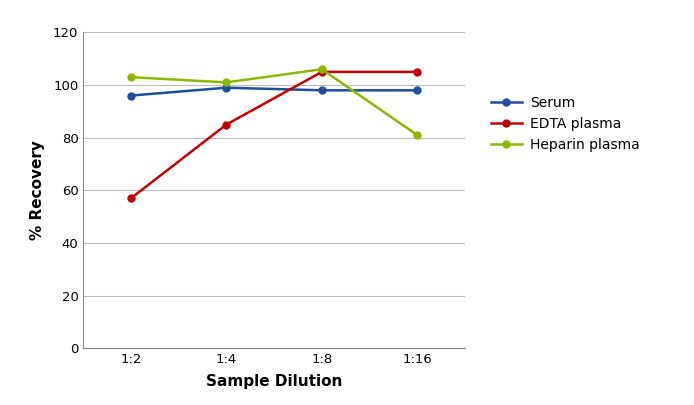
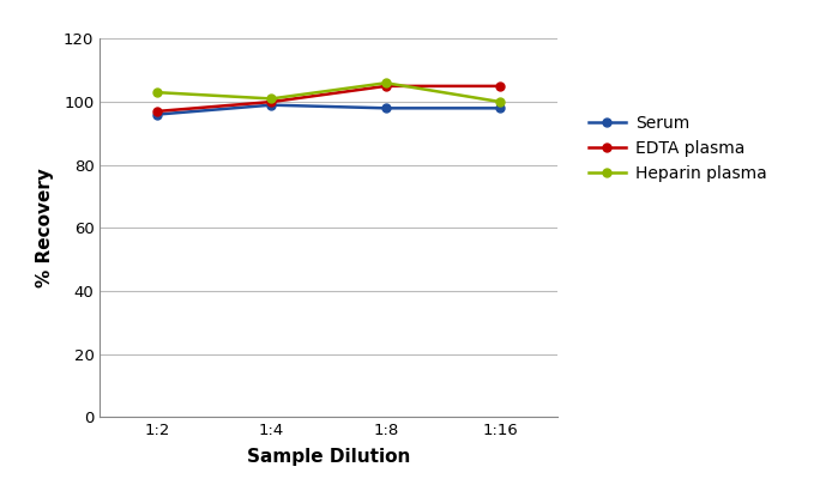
EDTA plasma/1:2: 57 -> 97
EDTA plasma/1:4: 85 -> 100
Heparin plasma/1:16: 81 -> 100
